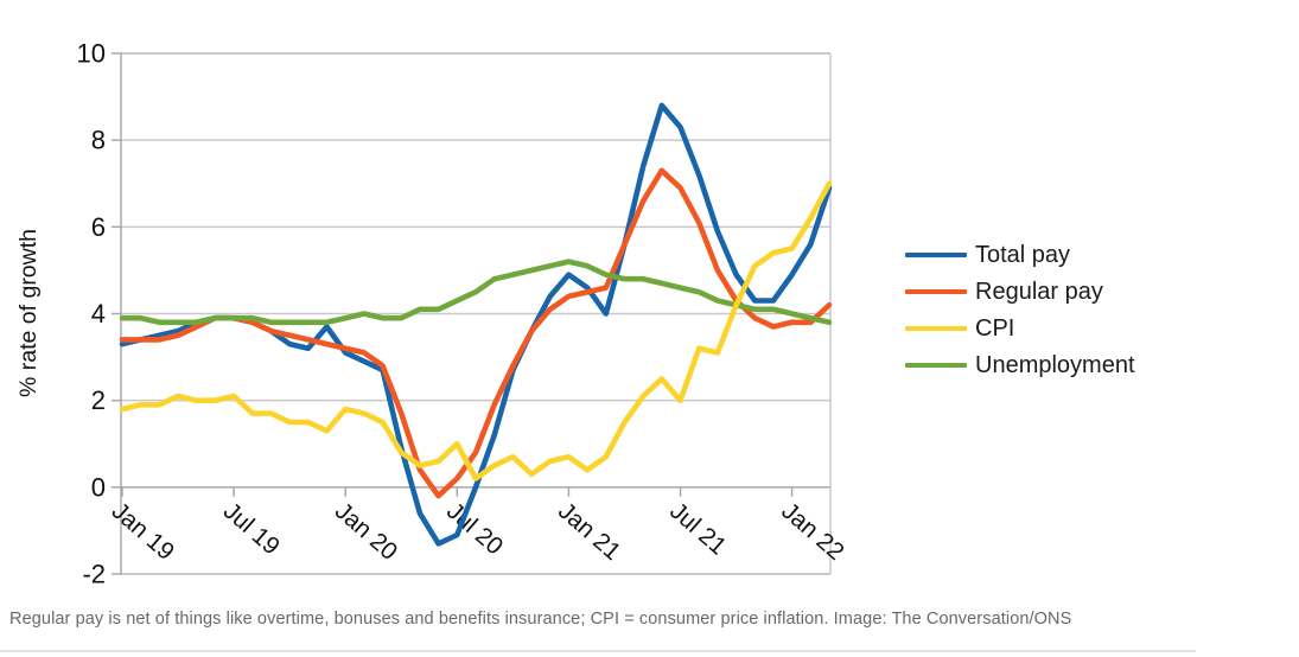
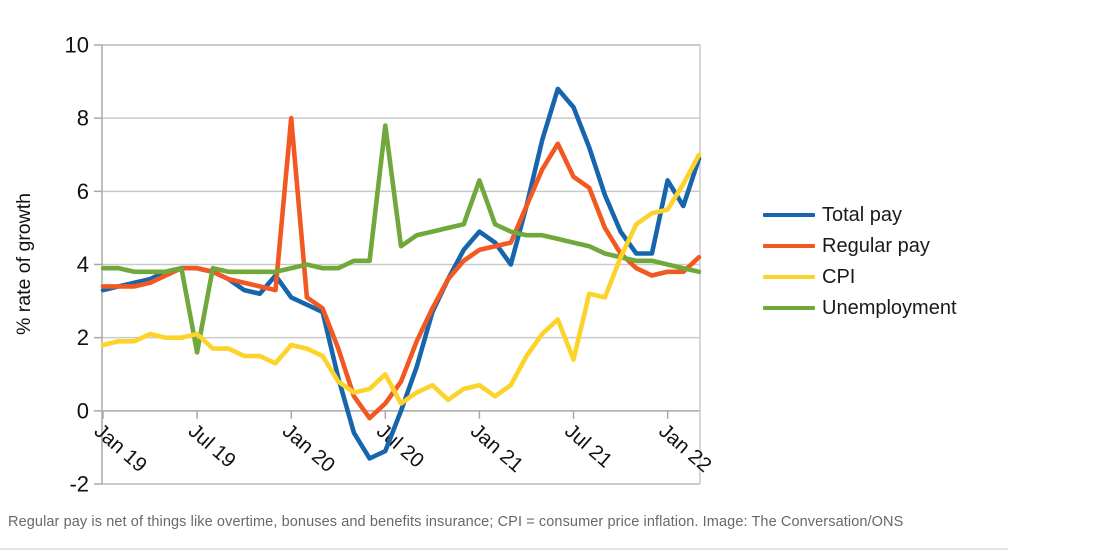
Unemployment/Jul 19: 3.9 -> 1.6
Regular pay/Jan 20: 3.2 -> 8.0
Unemployment/Jul 20: 4.3 -> 7.8
Unemployment/Jan 21: 5.2 -> 6.3
Regular pay/Jul 21: 6.9 -> 6.4
CPI/Jul 21: 2.0 -> 1.4
Total pay/Jan 22: 4.9 -> 6.3
